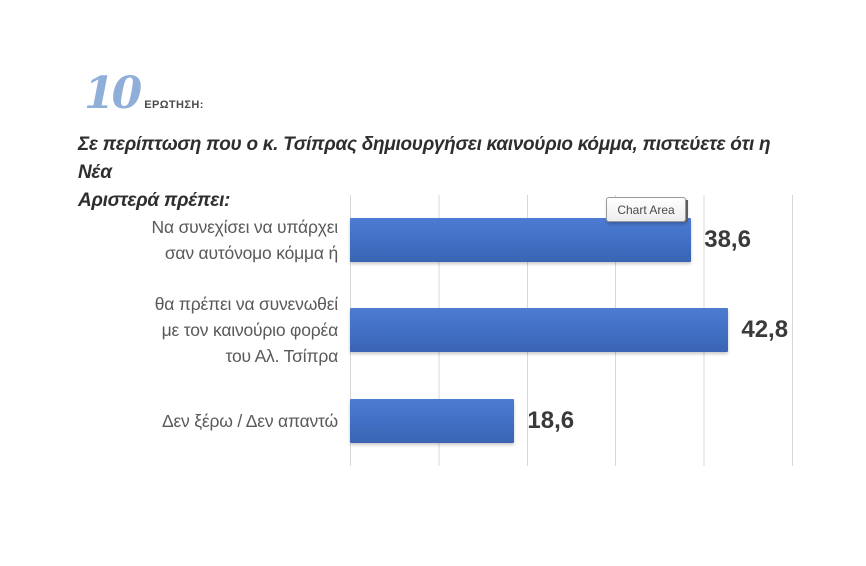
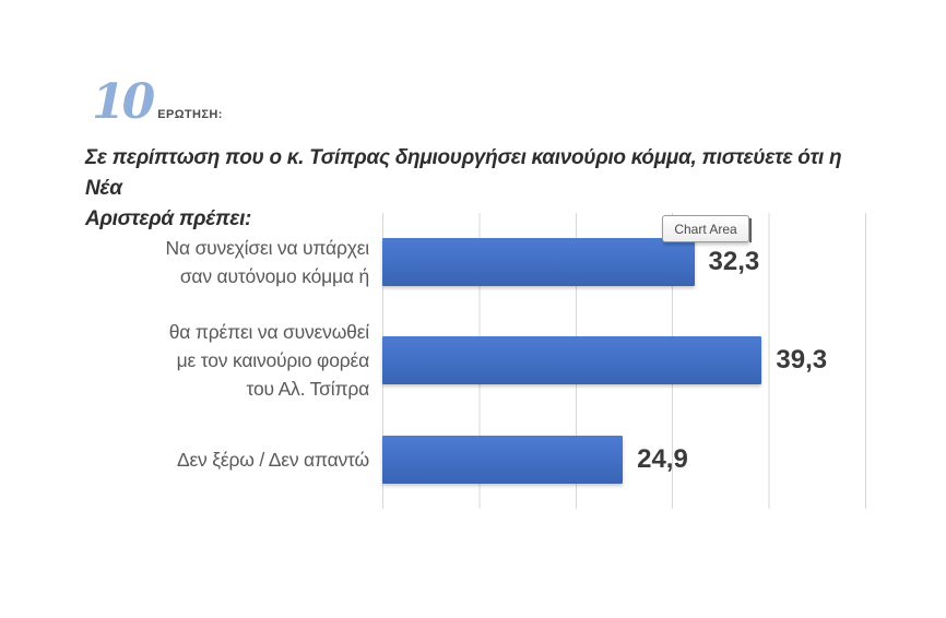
Να συνεχίσει να υπάρχει σαν αυτόνομο κόμμα ή: 38,6 -> 32,3
θα πρέπει να συνενωθεί με τον καινούριο φορέα του Αλ. Τσίπρα: 42,8 -> 39,3
Δεν ξέρω / Δεν απαντώ: 18,6 -> 24,9
